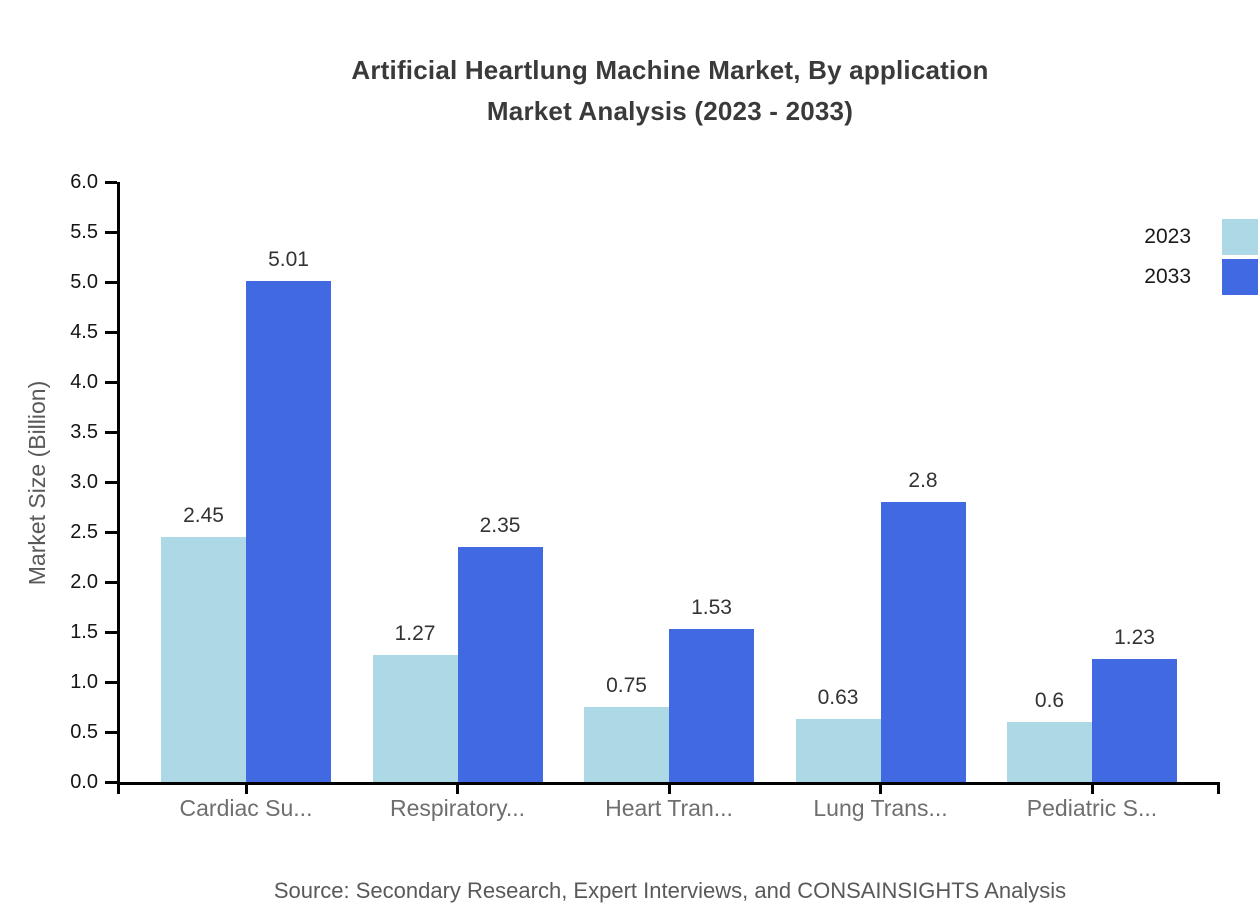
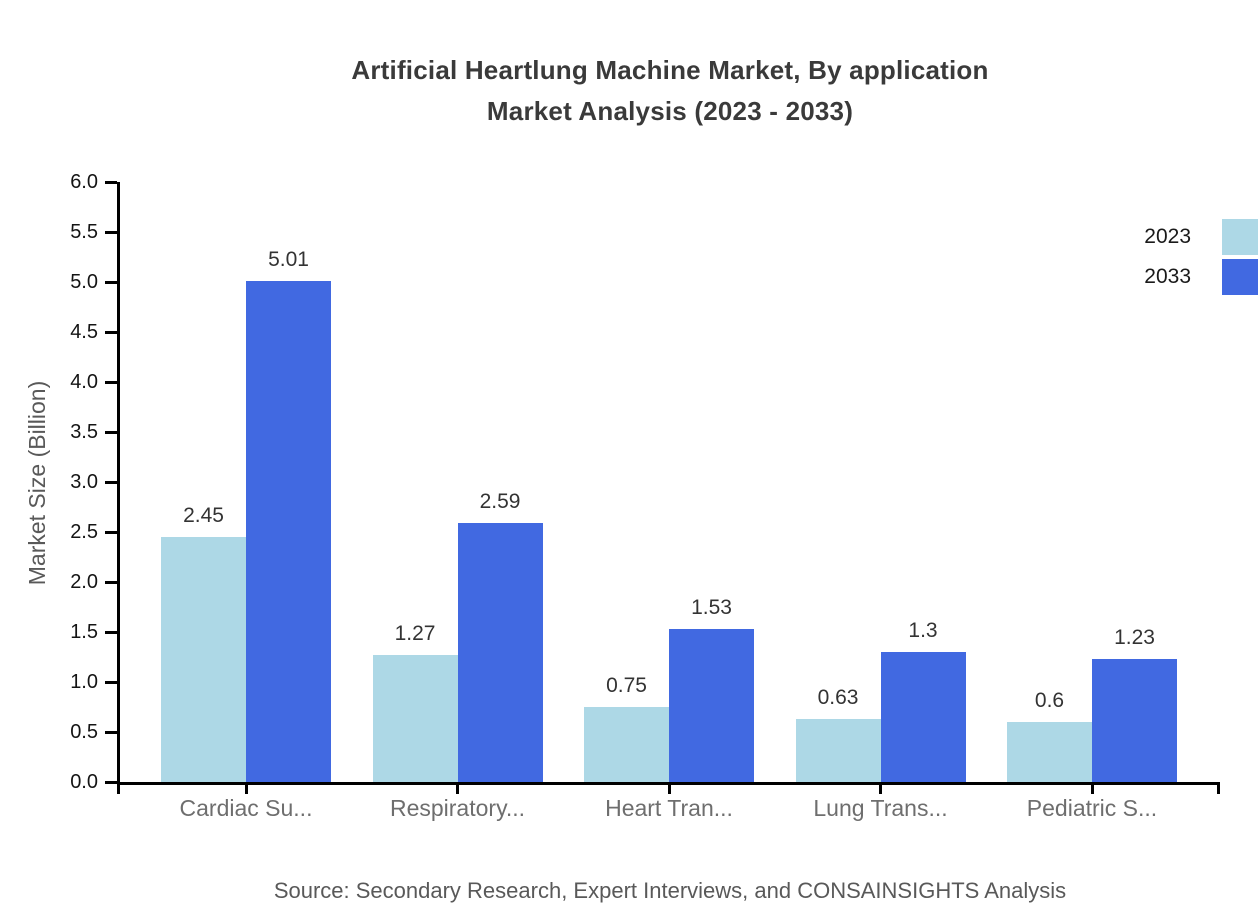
2033/Respiratory...: 2.35 -> 2.59
2033/Lung Trans...: 2.8 -> 1.3
